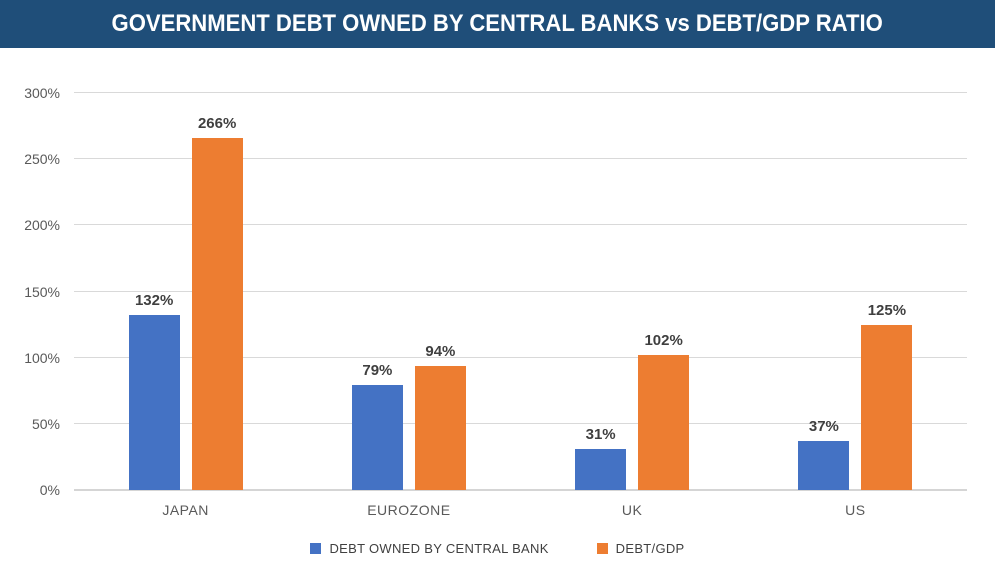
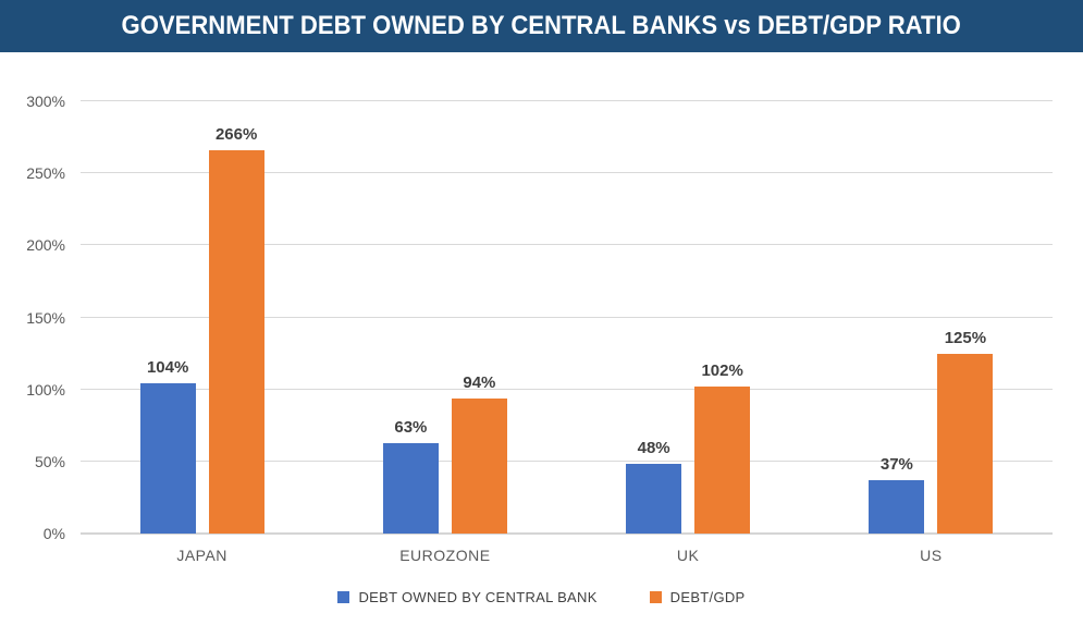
DEBT OWNED BY CENTRAL BANK/JAPAN: 132% -> 104%
DEBT OWNED BY CENTRAL BANK/EUROZONE: 79% -> 63%
DEBT OWNED BY CENTRAL BANK/UK: 31% -> 48%
